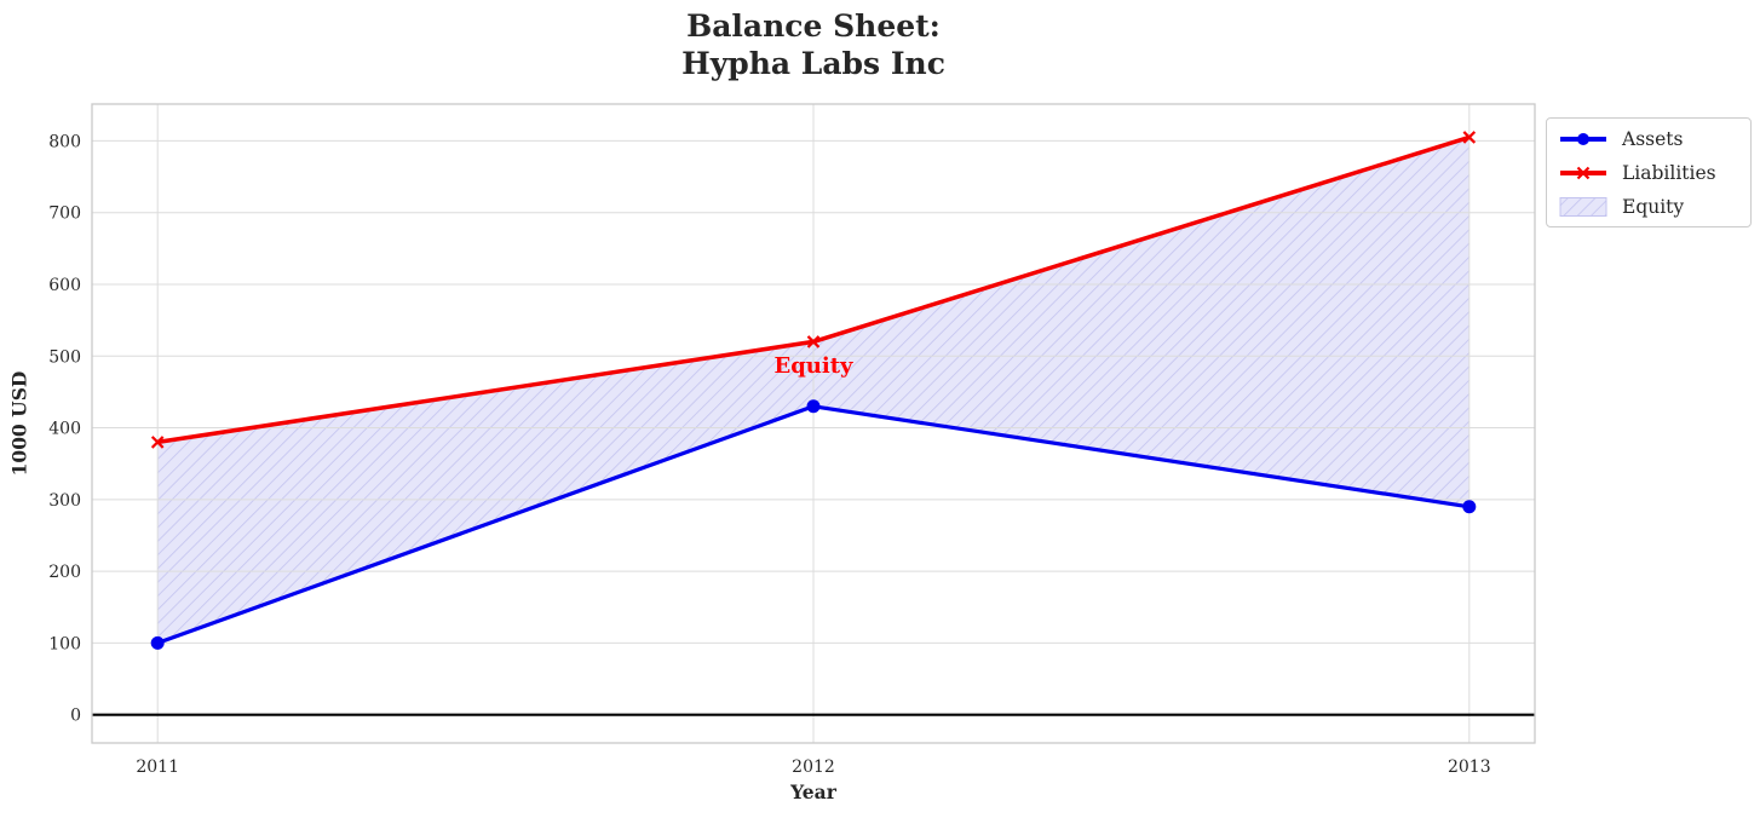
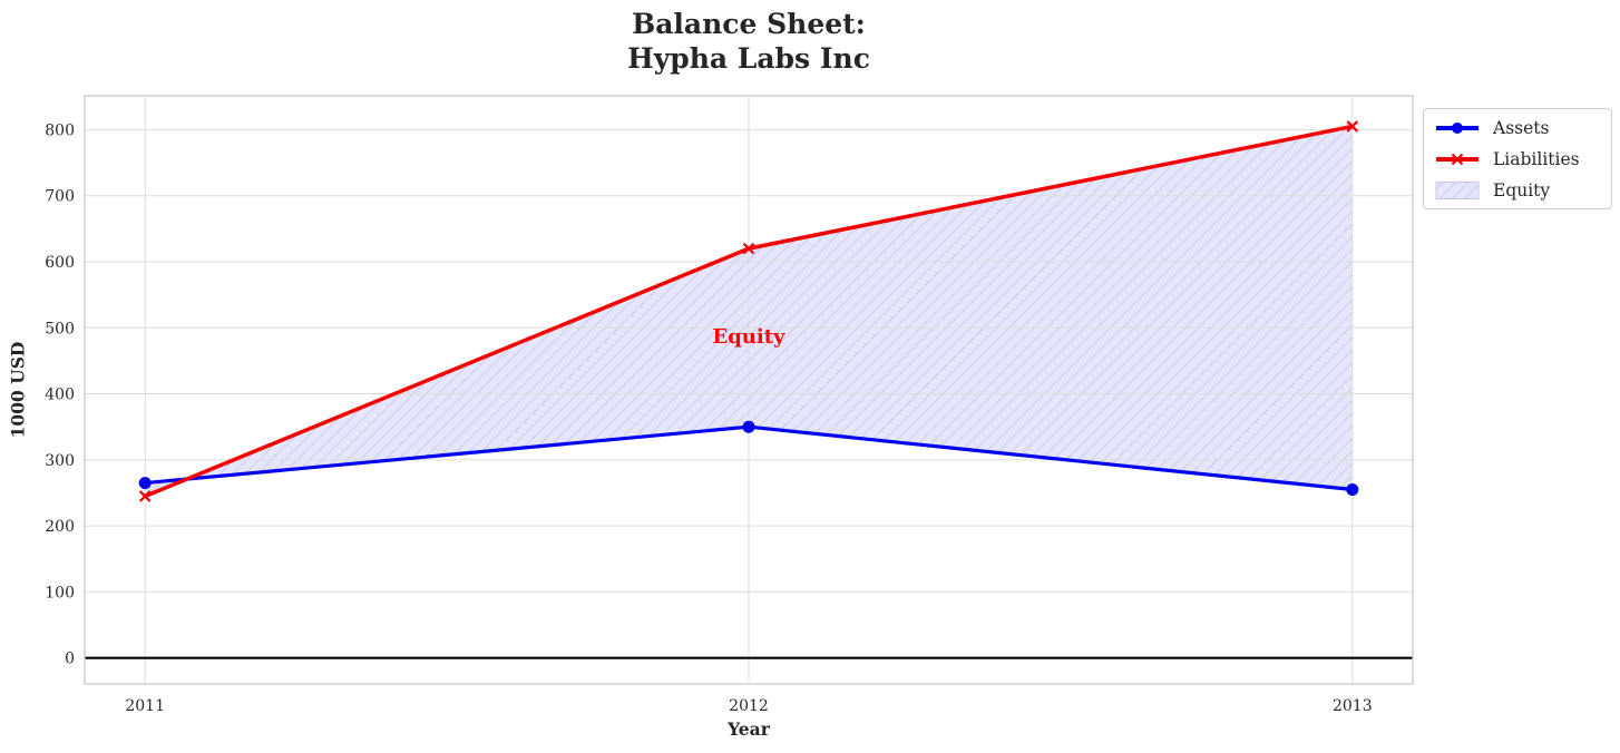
Assets/2011: 100 -> 260
Liabilities/2011: 380 -> 240
Assets/2012: 430 -> 350
Liabilities/2012: 520 -> 620
Assets/2013: 290 -> 260
